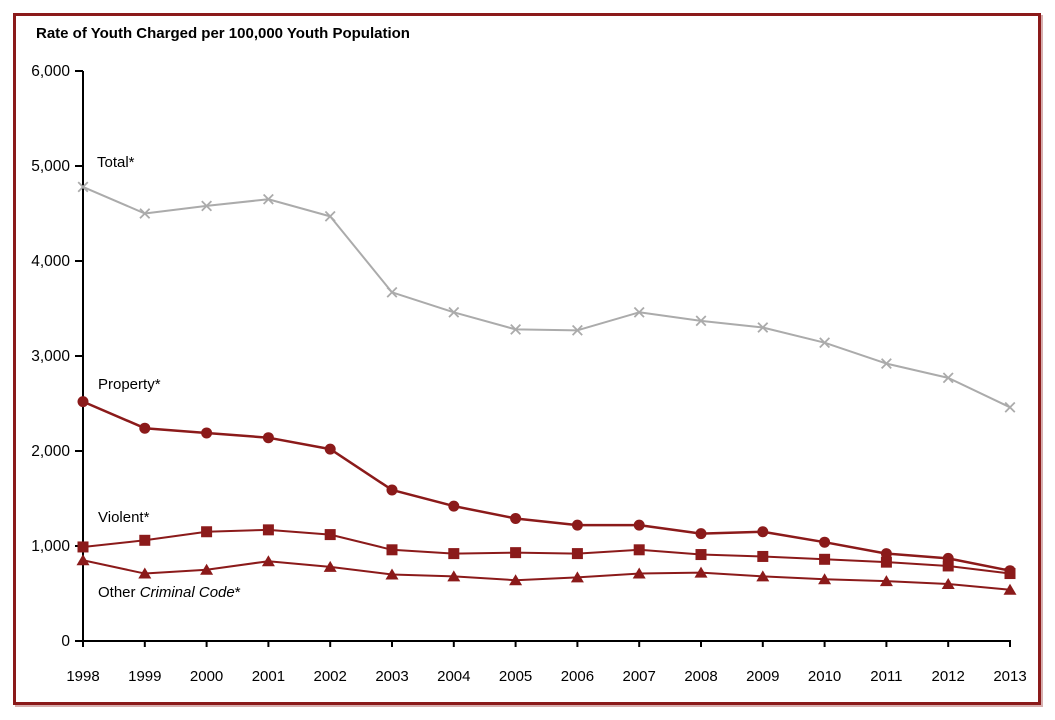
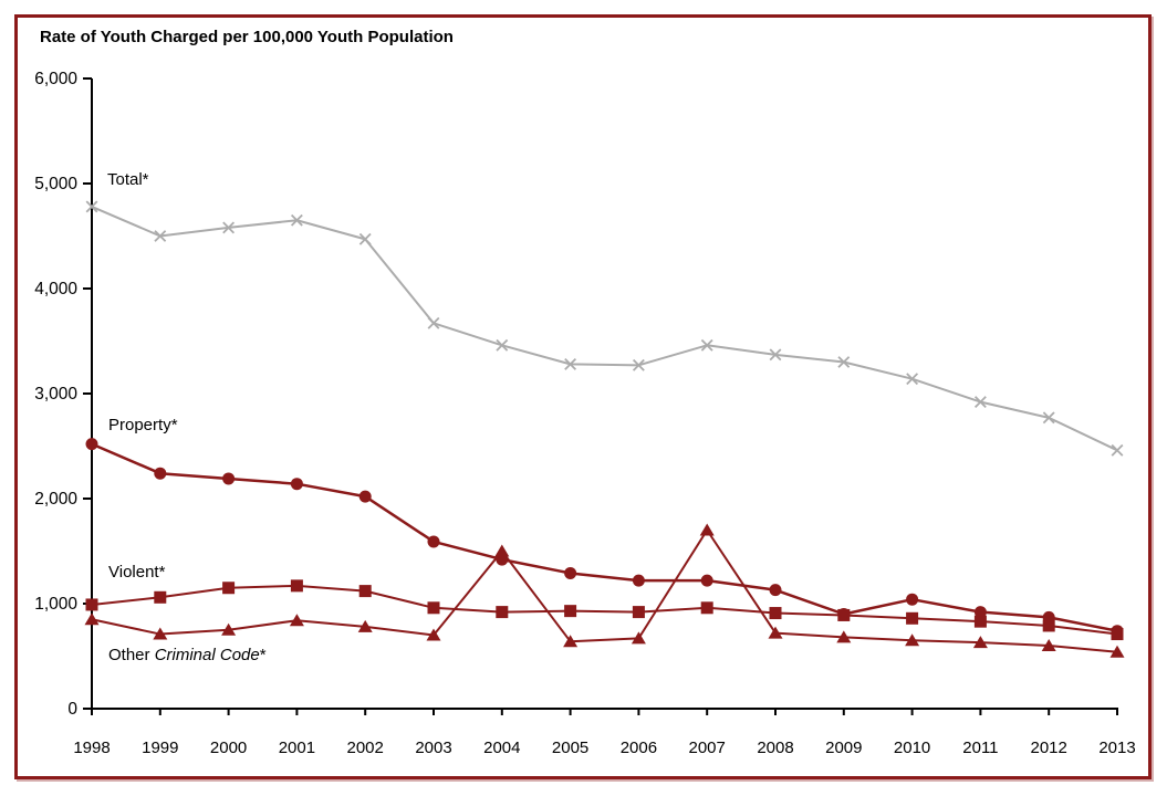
Other Criminal Code*/2004: 700 -> 1500
Other Criminal Code*/2007: 700 -> 1700
Property*/2009: 1200 -> 900
